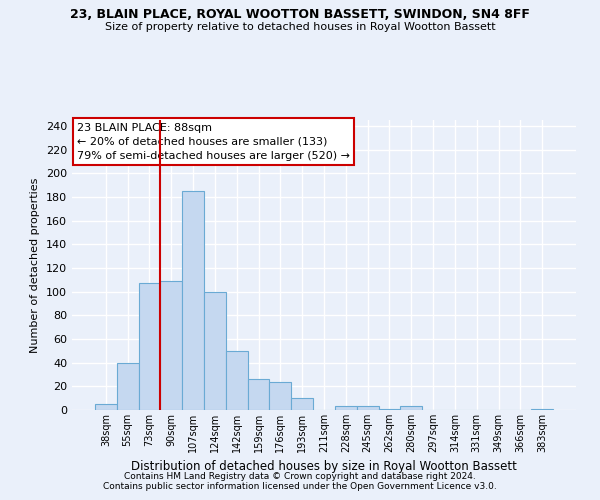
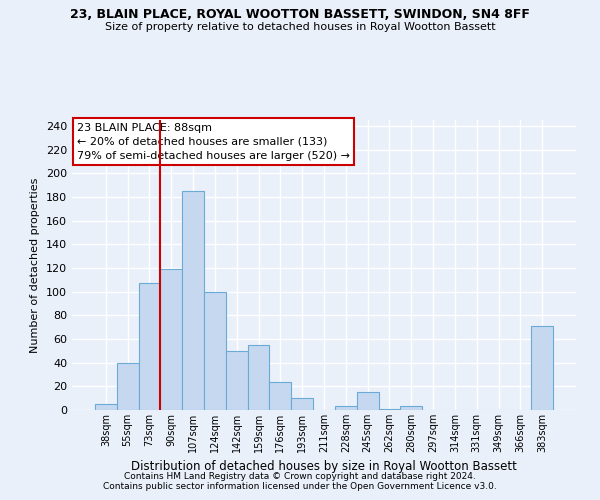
90sqm: 109 -> 119
159sqm: 26 -> 55
245sqm: 3 -> 15
383sqm: 1 -> 71
